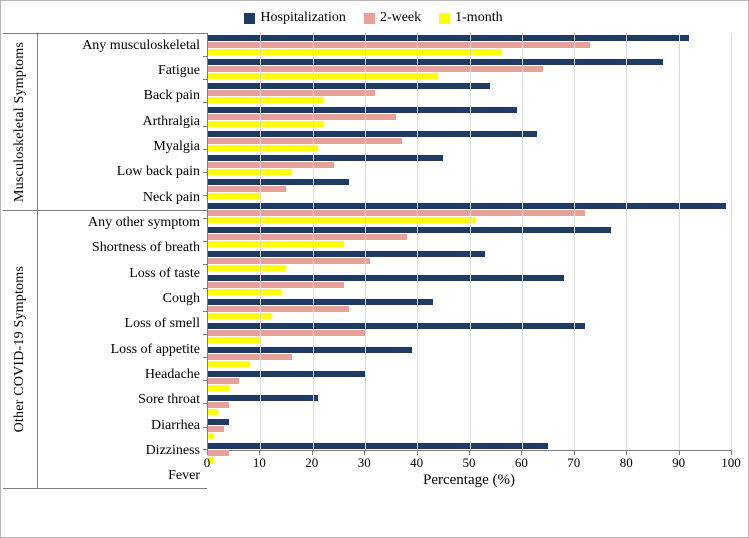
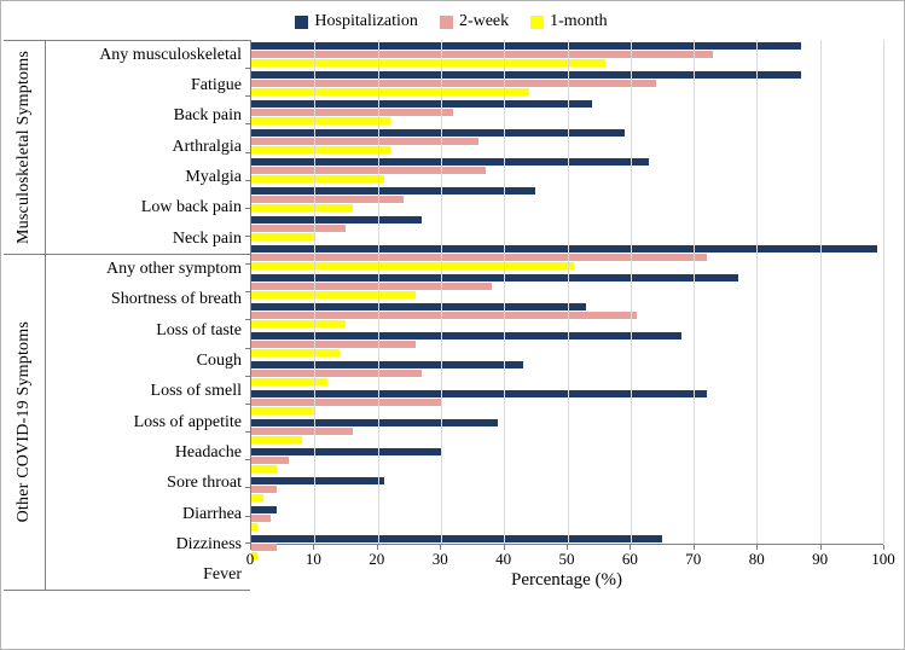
Hospitalization/Any musculoskeletal: 92 -> 87
2-week/Loss of taste: 31 -> 61
